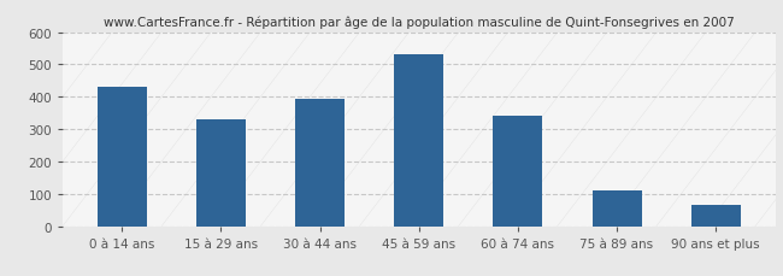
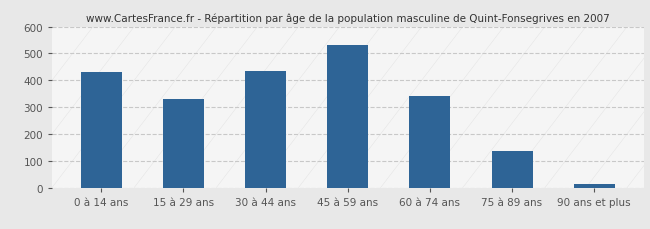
30 à 44 ans: 395 -> 435
75 à 89 ans: 110 -> 135
90 ans et plus: 65 -> 12
